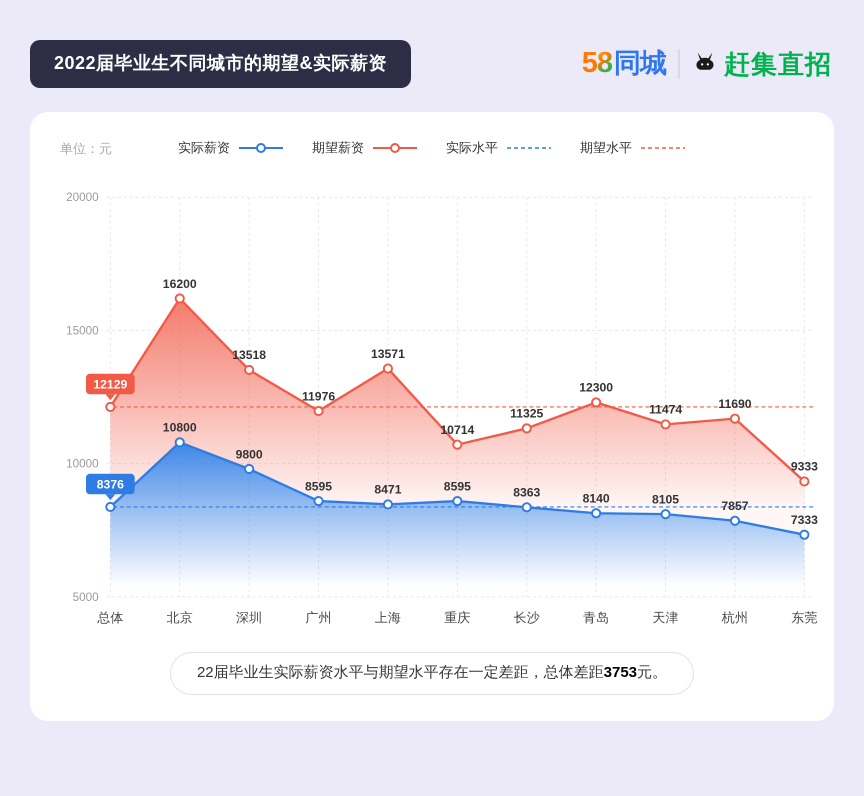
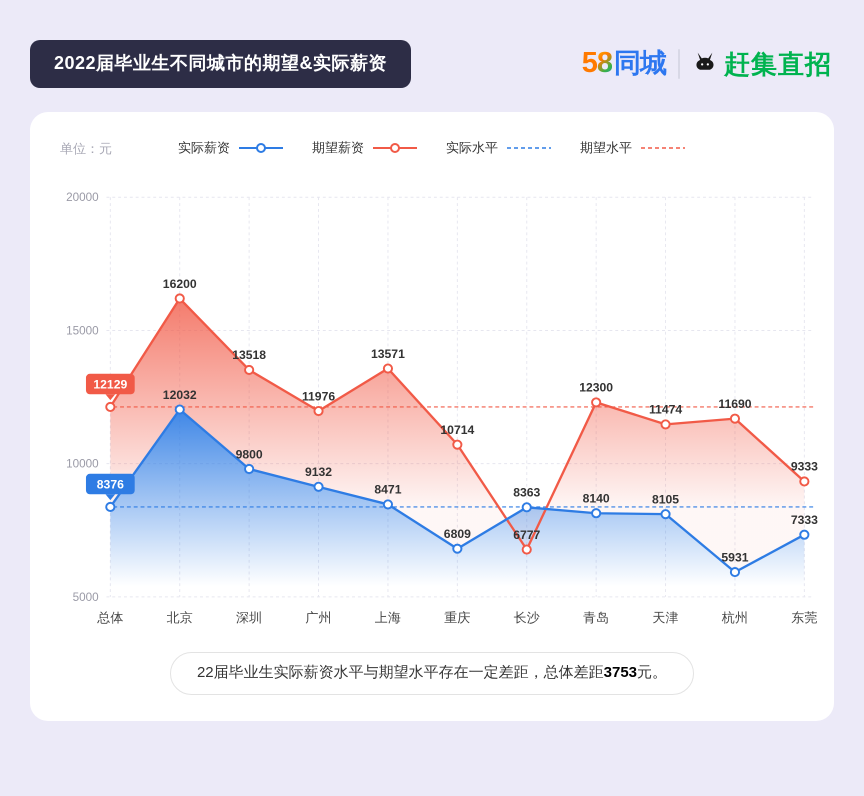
实际薪资/北京: 10800 -> 12032
实际薪资/广州: 8595 -> 9132
实际薪资/重庆: 8595 -> 6809
期望薪资/长沙: 11325 -> 6777
实际薪资/杭州: 7857 -> 5931
